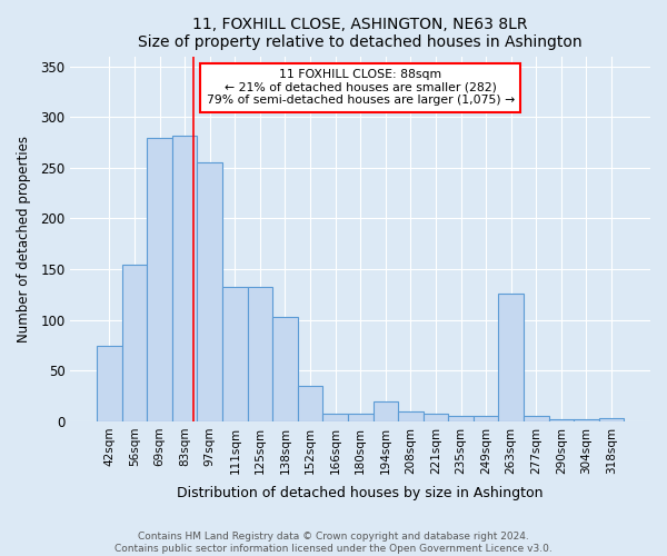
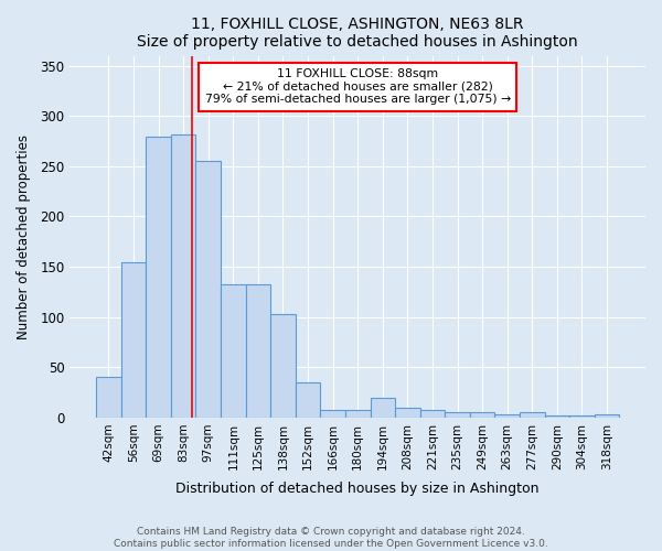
42sqm: 74 -> 40
263sqm: 126 -> 3
